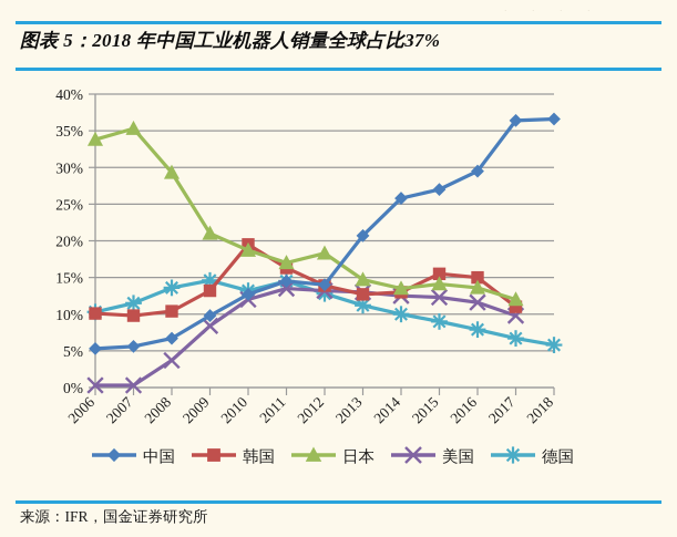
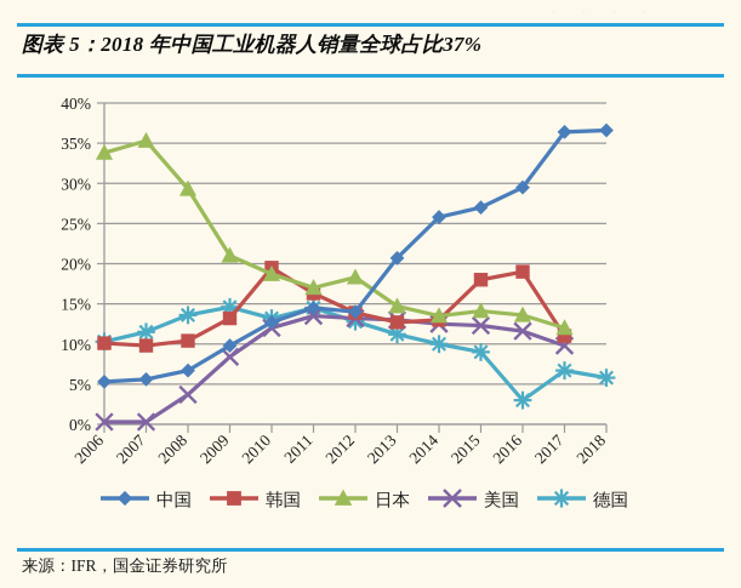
韩国/2015: 16% -> 18%
韩国/2016: 15% -> 19%
德国/2016: 8% -> 3%
